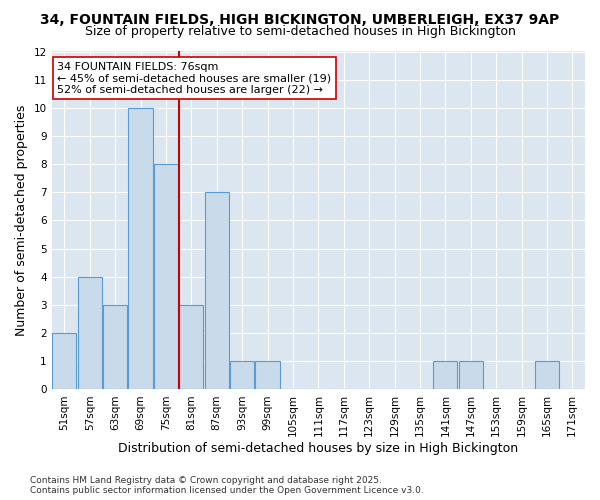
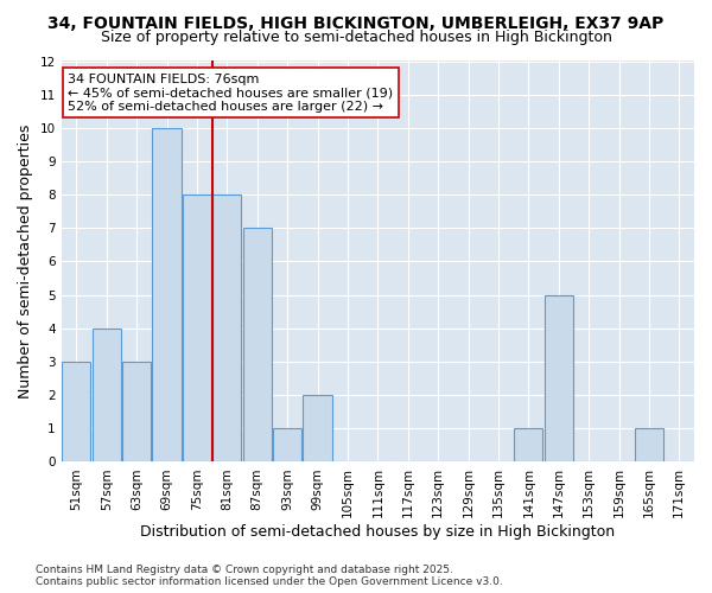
51sqm: 2 -> 3
81sqm: 3 -> 8
99sqm: 1 -> 2
147sqm: 1 -> 5
